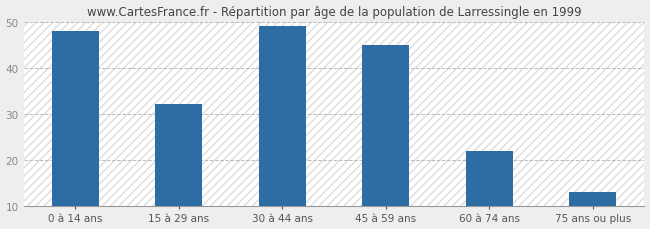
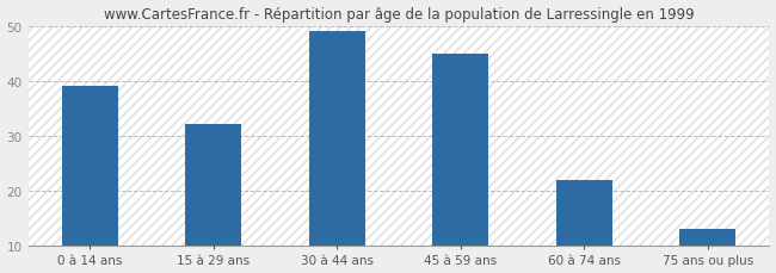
0 à 14 ans: 48 -> 39
